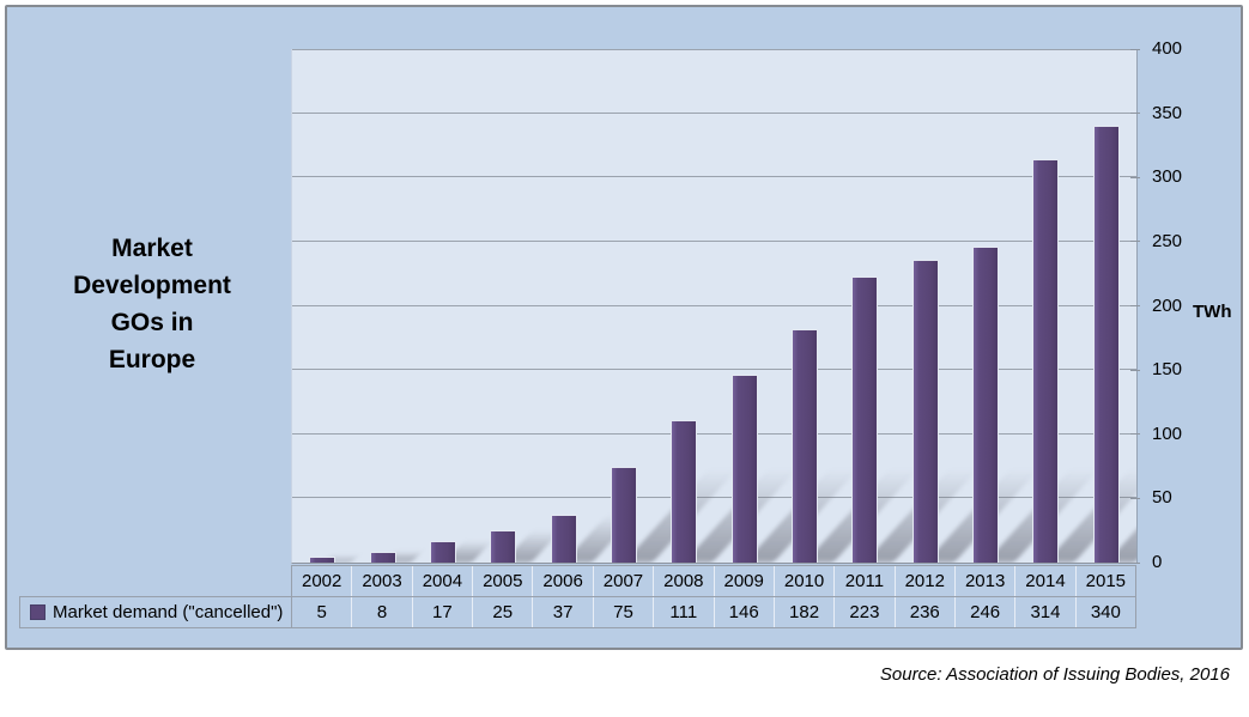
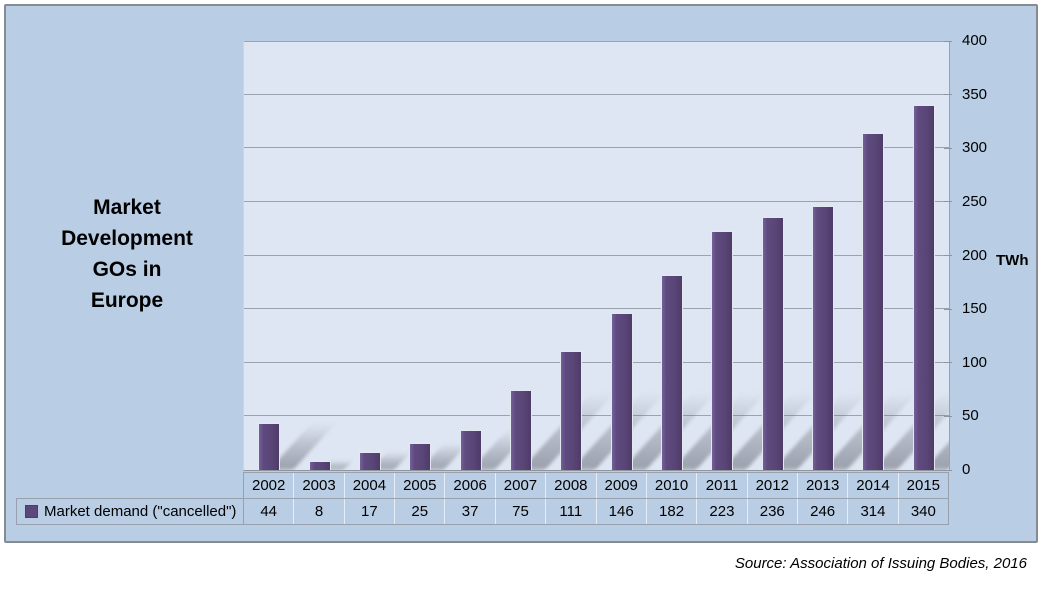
2002: 5 -> 44
